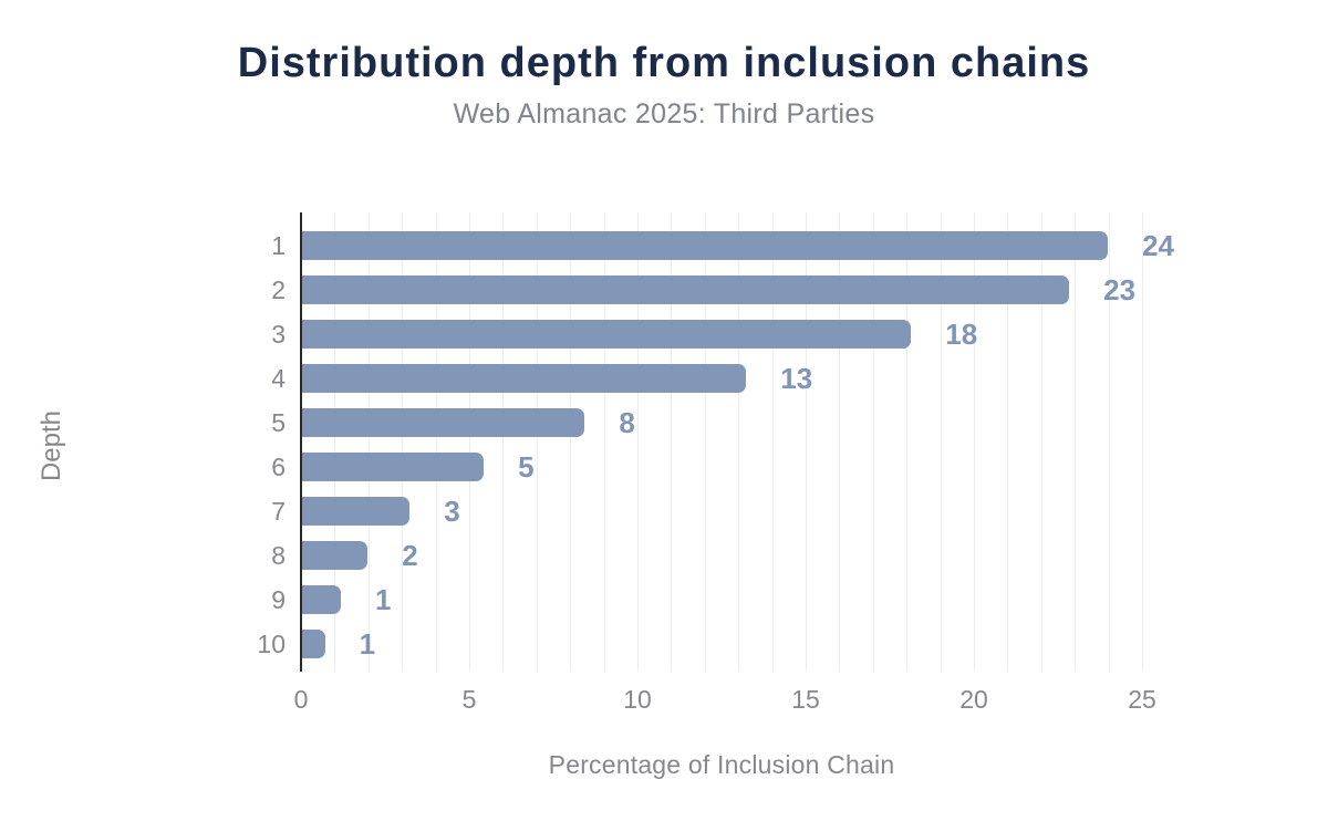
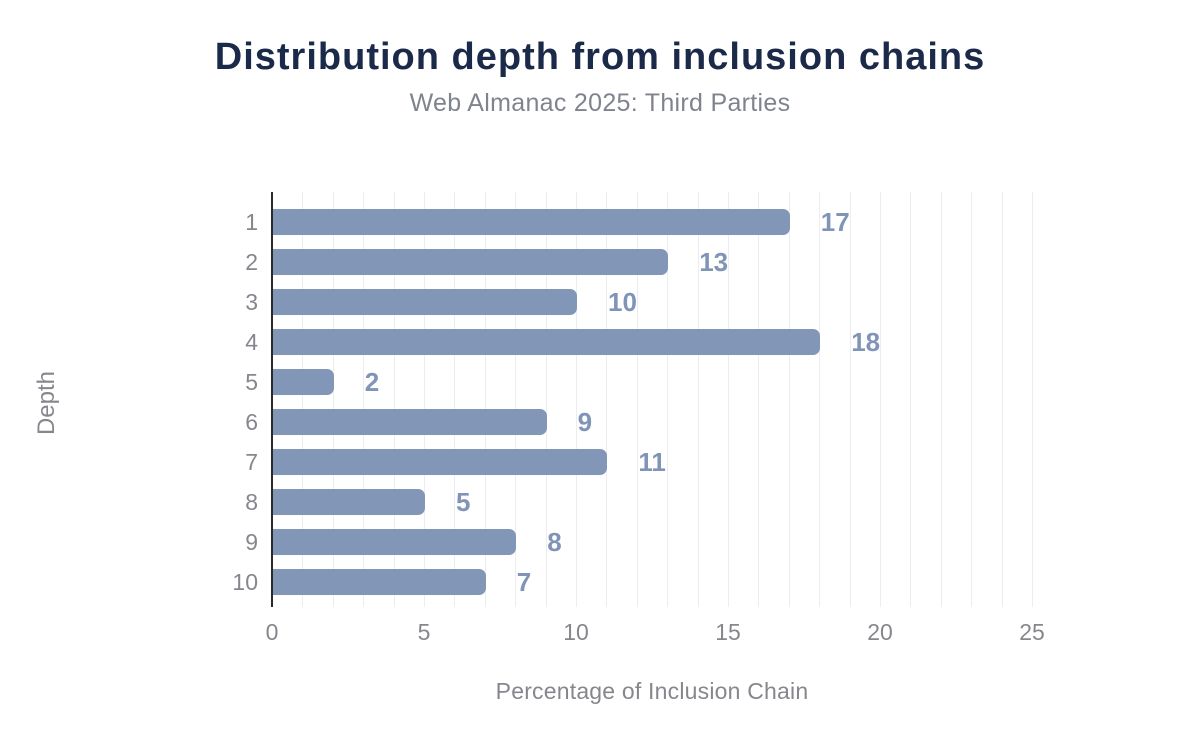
1: 24 -> 17
2: 23 -> 13
3: 18 -> 10
4: 13 -> 18
5: 8 -> 2
6: 5 -> 9
7: 3 -> 11
8: 2 -> 5
9: 1 -> 8
10: 1 -> 7
